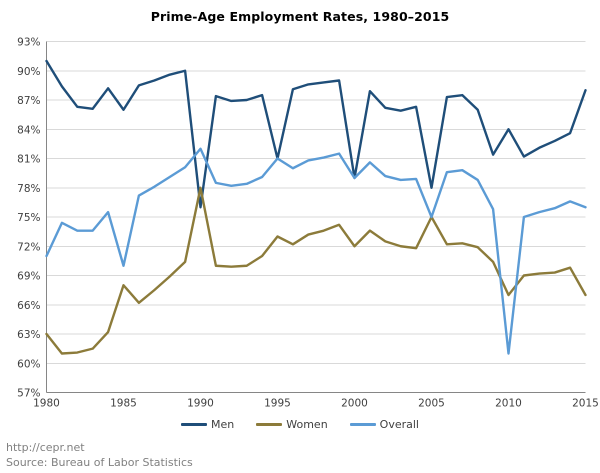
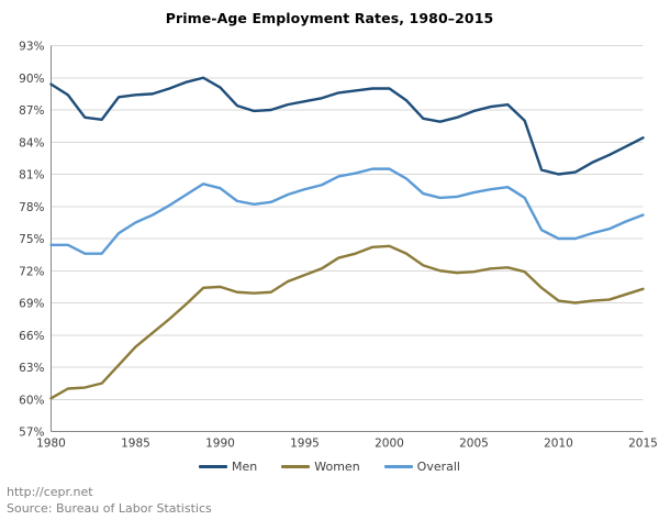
Men/1980: 91% -> 89%
Women/1980: 63% -> 60%
Overall/1980: 71% -> 74%
Men/1985: 86% -> 88%
Women/1985: 68% -> 65%
Overall/1985: 70% -> 76%
Men/1990: 76% -> 89%
Women/1990: 78% -> 70%
Overall/1990: 82% -> 80%
Men/1995: 81% -> 88%
Women/1995: 73% -> 72%
Overall/1995: 81% -> 80%
Men/2000: 79% -> 89%
Women/2000: 72% -> 74%
Overall/2000: 79% -> 82%
Men/2005: 78% -> 87%
Women/2005: 75% -> 72%
Overall/2005: 75% -> 79%
Men/2010: 84% -> 81%
Women/2010: 67% -> 69%
Overall/2010: 61% -> 75%
Men/2015: 88% -> 84%
Women/2015: 67% -> 70%
Overall/2015: 76% -> 77%
